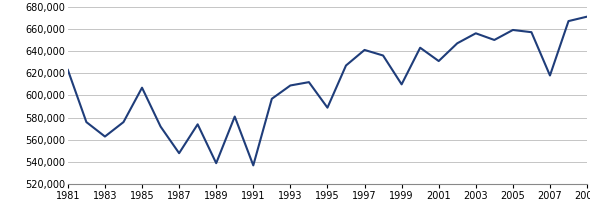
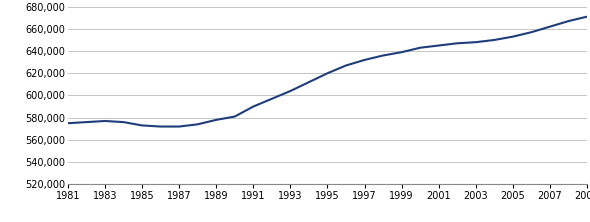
1981: 623,000 -> 575,000
1983: 563,000 -> 577,000
1985: 607,000 -> 573,000
1987: 548,000 -> 572,000
1989: 539,000 -> 578,000
1991: 537,000 -> 590,000
1993: 609,000 -> 604,000
1995: 589,000 -> 620,000
1997: 641,000 -> 632,000
1999: 610,000 -> 639,000
2001: 631,000 -> 645,000
2003: 656,000 -> 648,000
2005: 659,000 -> 653,000
2007: 618,000 -> 662,000
